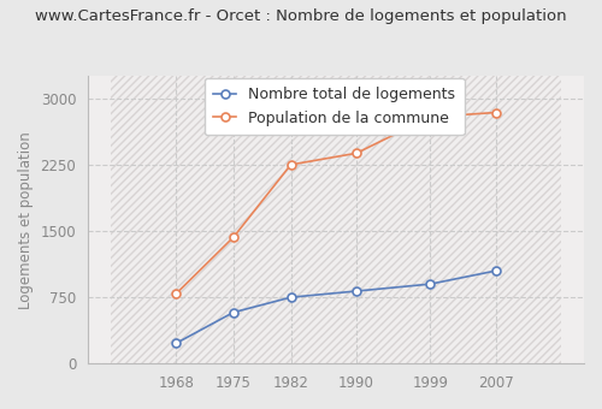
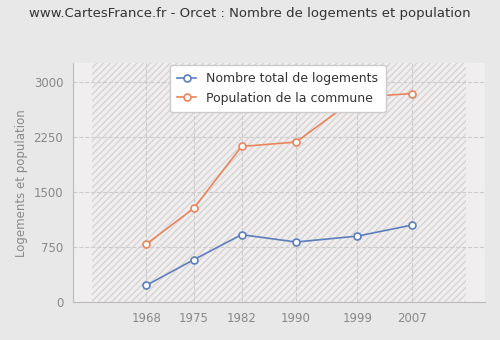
Population de la commune/1975: 1430 -> 1280
Nombre total de logements/1982: 750 -> 920
Population de la commune/1982: 2250 -> 2120
Population de la commune/1990: 2380 -> 2180
